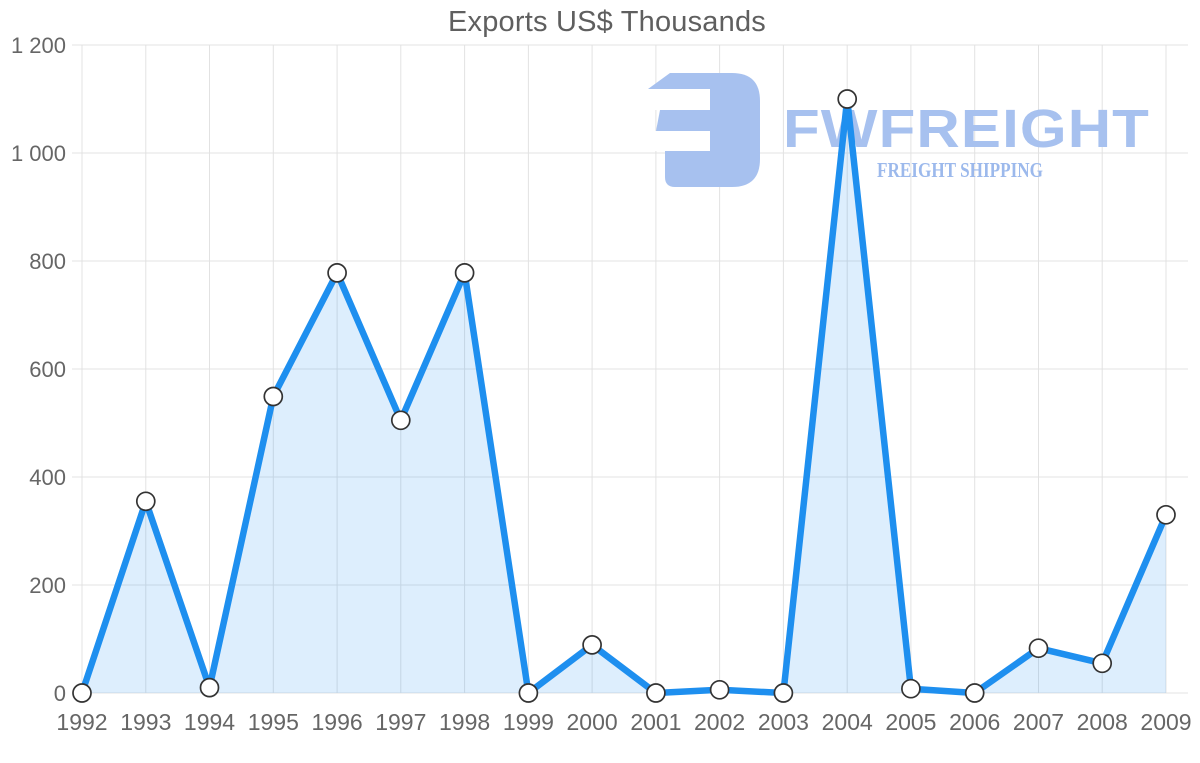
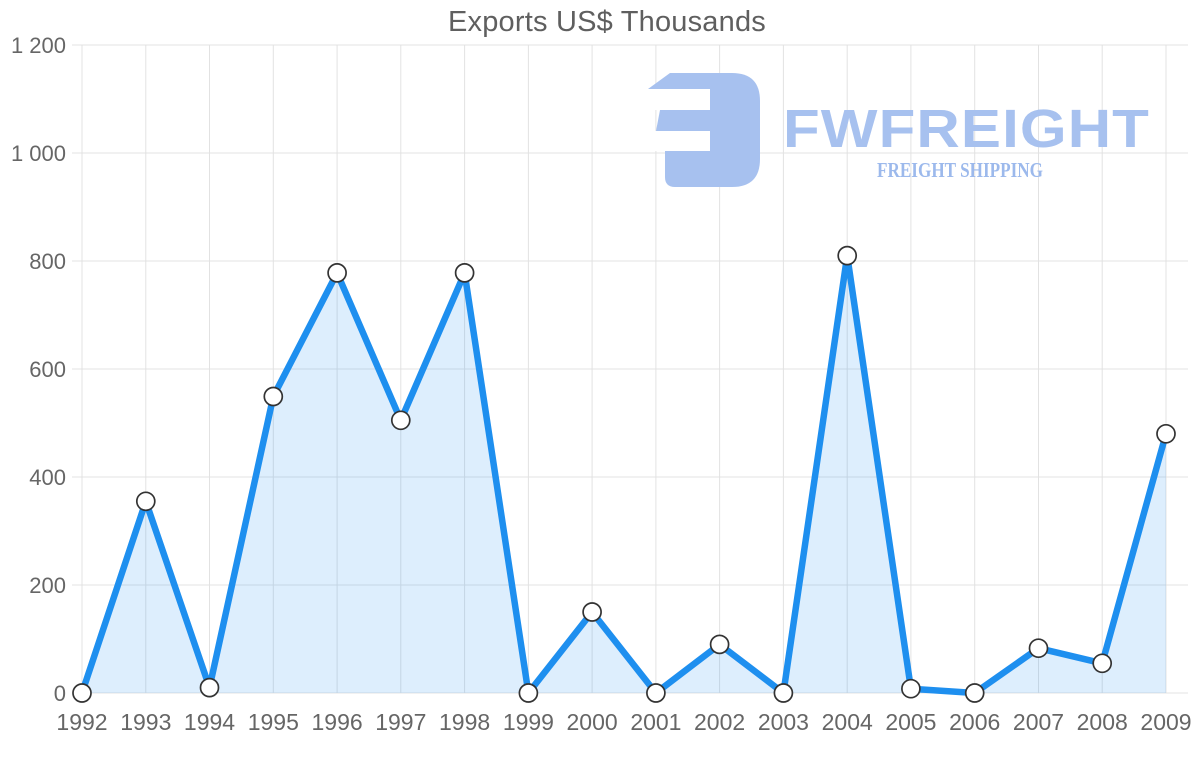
2000: 90 -> 150
2002: 10 -> 90
2004: 1100 -> 810
2009: 330 -> 480
